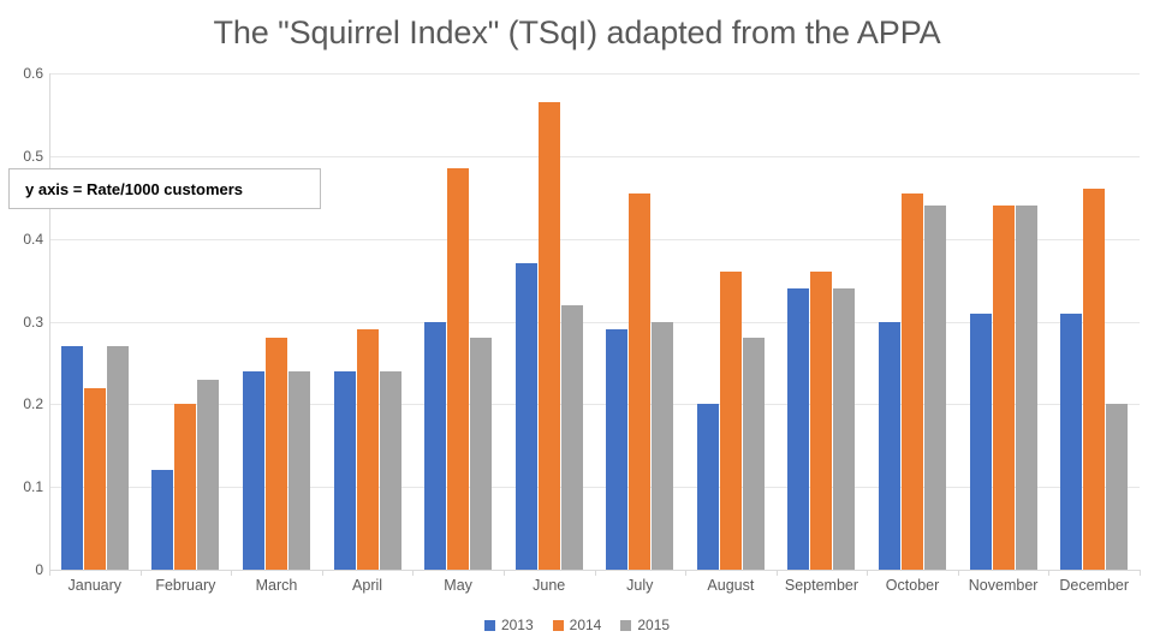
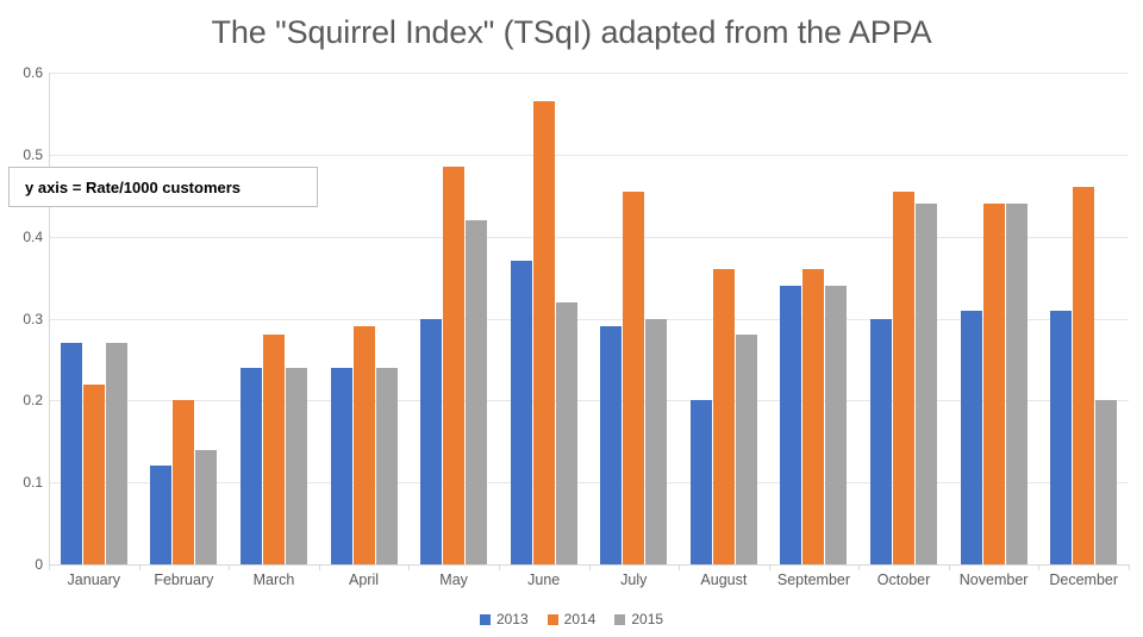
2015/February: 0.23 -> 0.14
2015/May: 0.28 -> 0.42
